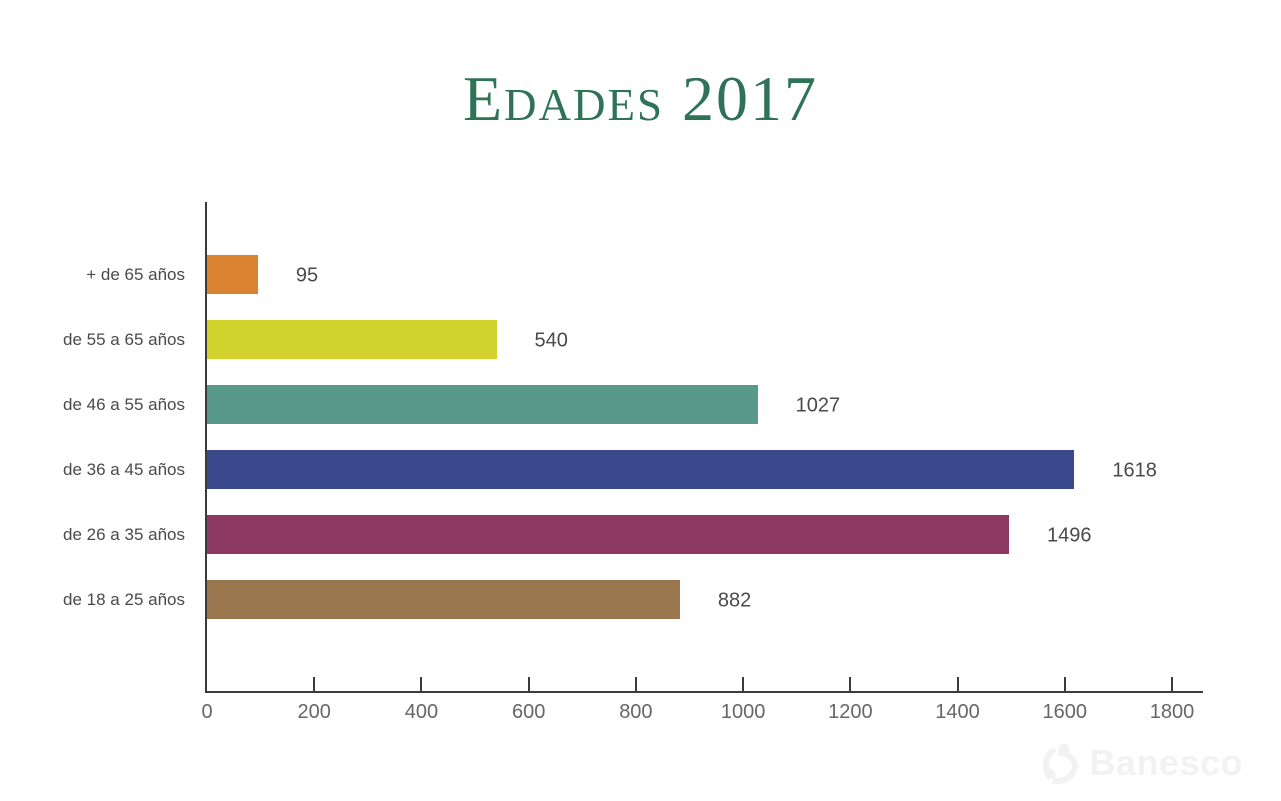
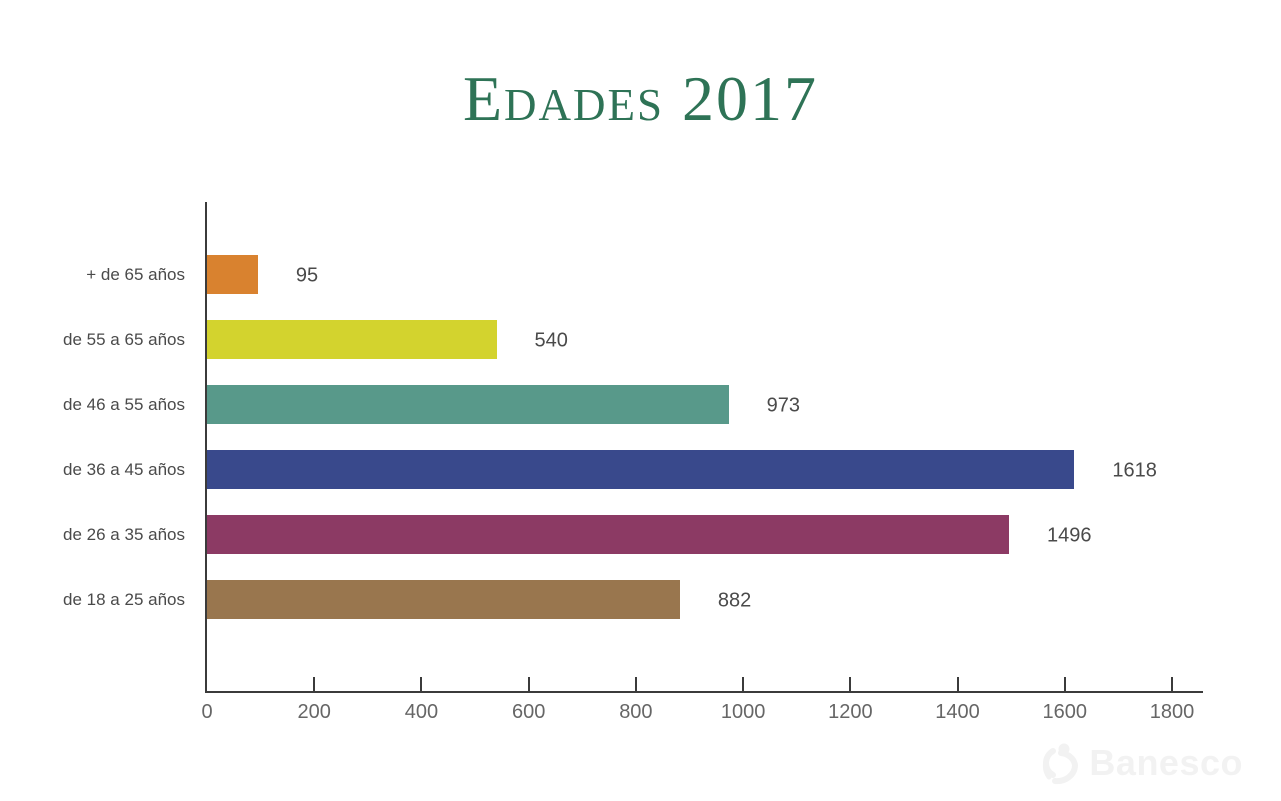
de 46 a 55 años: 1027 -> 973
